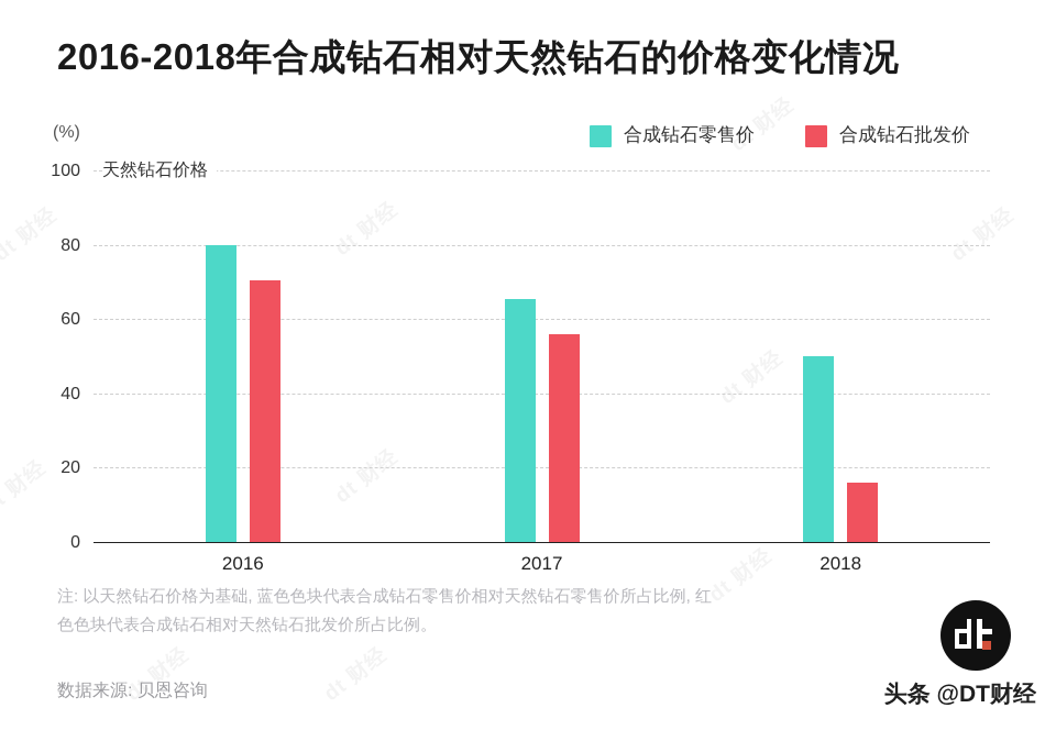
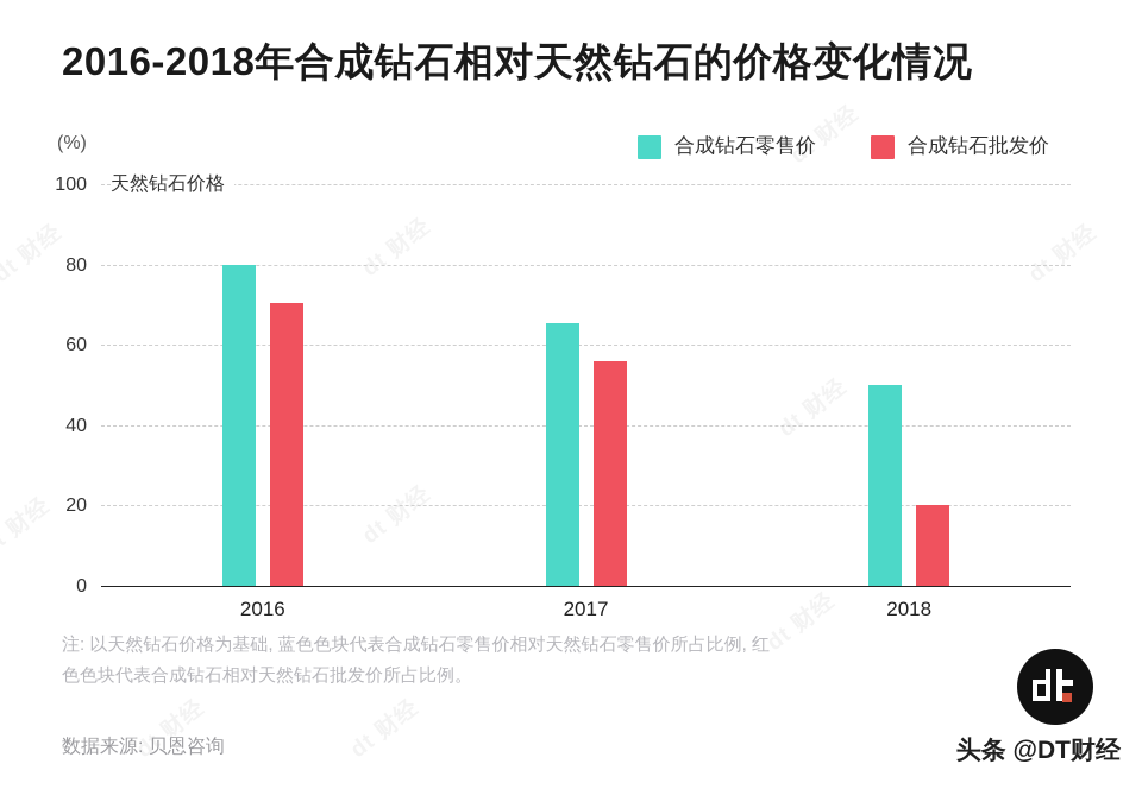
合成钻石批发价/2018: 16 -> 20
